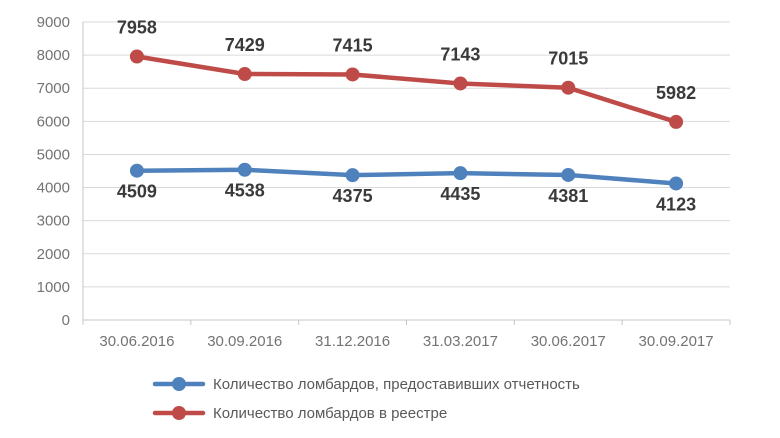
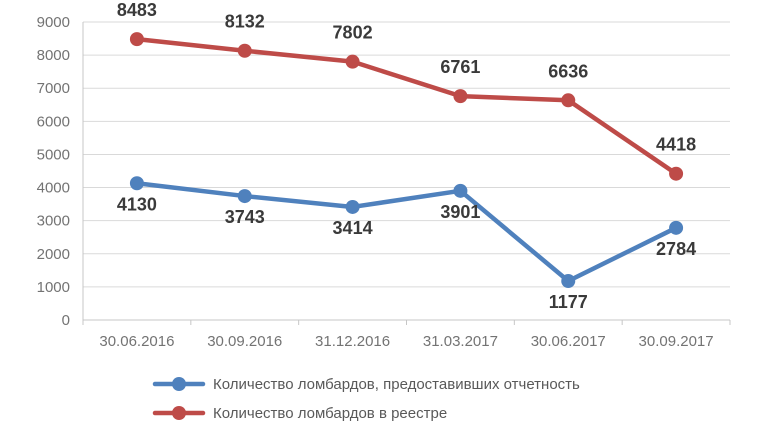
Количество ломбардов, предоставивших отчетность/30.06.2016: 4509 -> 4130
Количество ломбардов в реестре/30.06.2016: 7958 -> 8483
Количество ломбардов, предоставивших отчетность/30.09.2016: 4538 -> 3743
Количество ломбардов в реестре/30.09.2016: 7429 -> 8132
Количество ломбардов, предоставивших отчетность/31.12.2016: 4375 -> 3414
Количество ломбардов в реестре/31.12.2016: 7415 -> 7802
Количество ломбардов, предоставивших отчетность/31.03.2017: 4435 -> 3901
Количество ломбардов в реестре/31.03.2017: 7143 -> 6761
Количество ломбардов, предоставивших отчетность/30.06.2017: 4381 -> 1177
Количество ломбардов в реестре/30.06.2017: 7015 -> 6636
Количество ломбардов, предоставивших отчетность/30.09.2017: 4123 -> 2784
Количество ломбардов в реестре/30.09.2017: 5982 -> 4418
